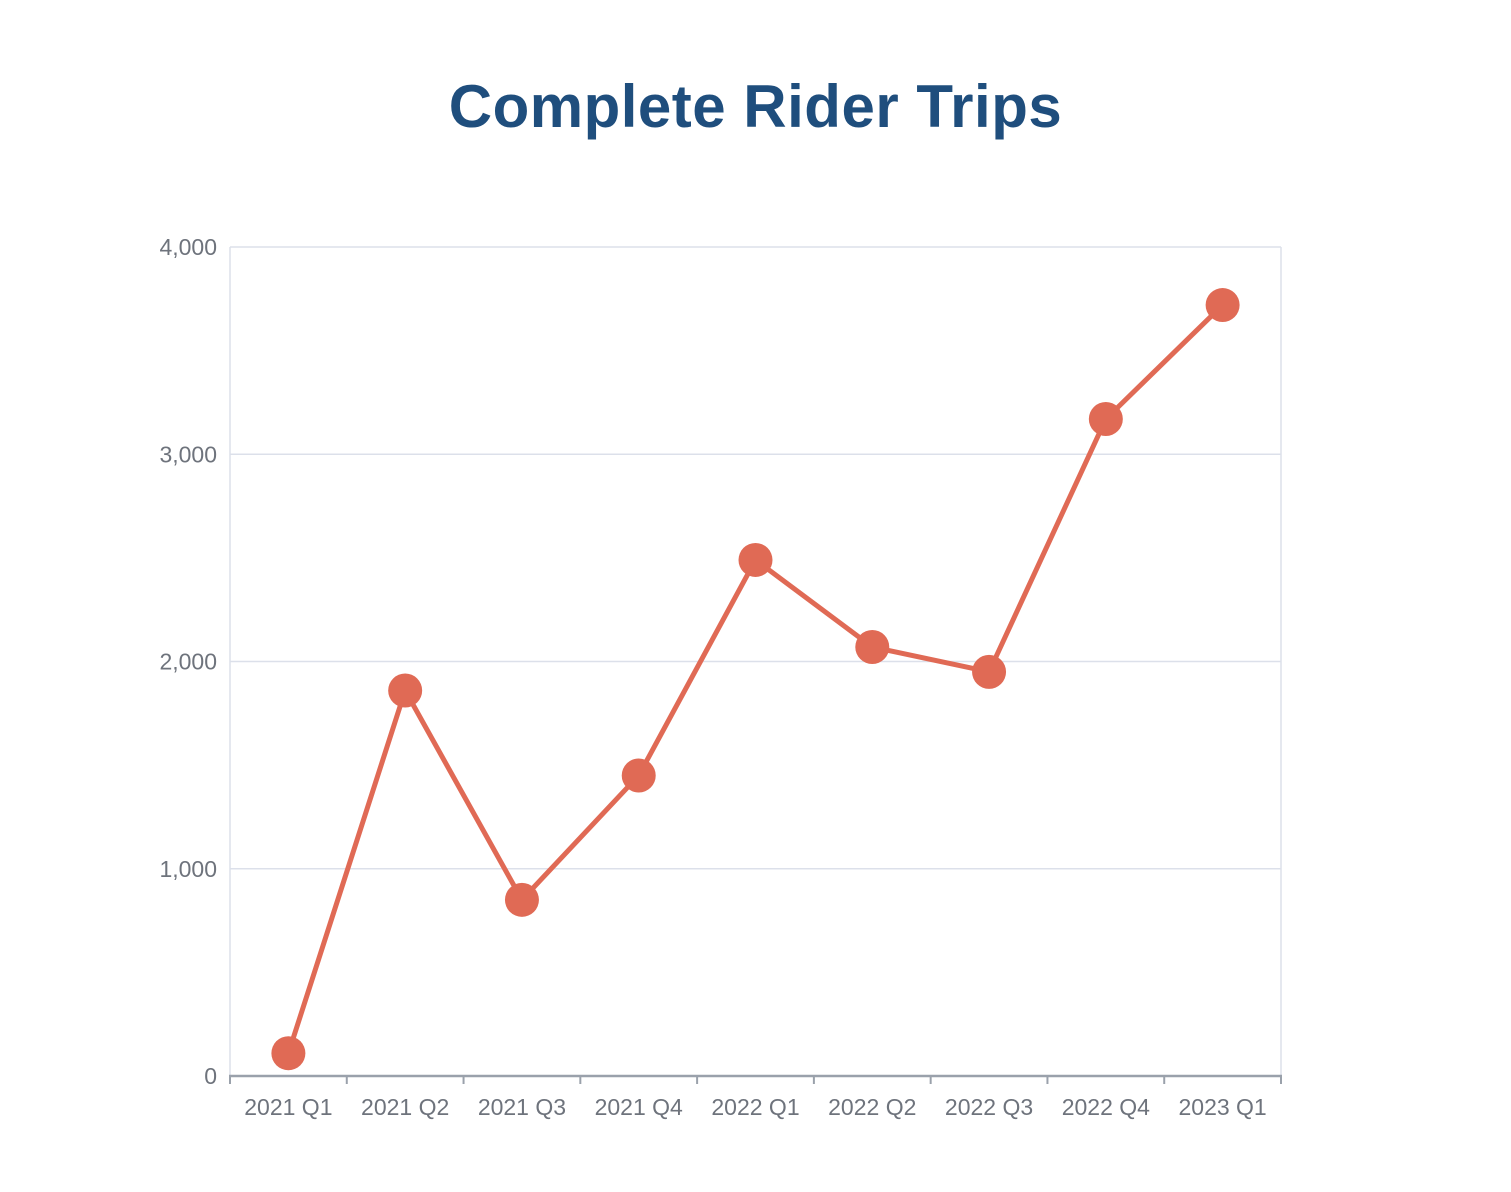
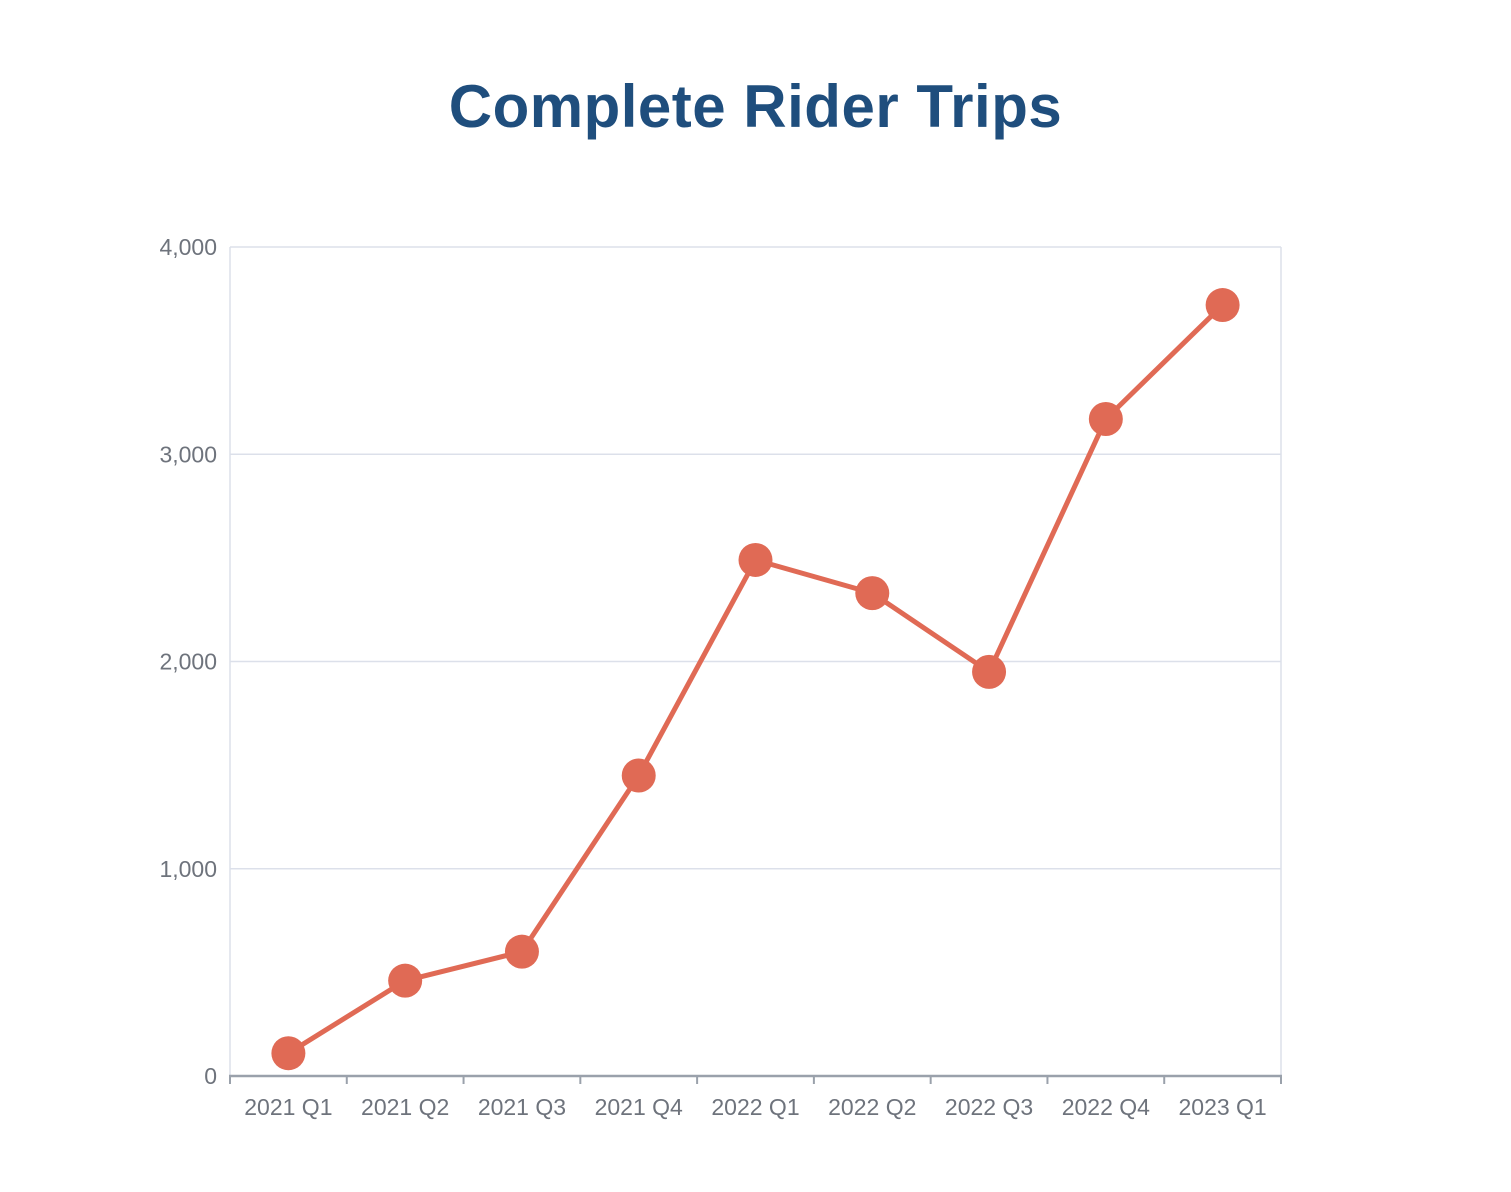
2021 Q2: 1860 -> 460
2021 Q3: 850 -> 600
2022 Q2: 2070 -> 2330
